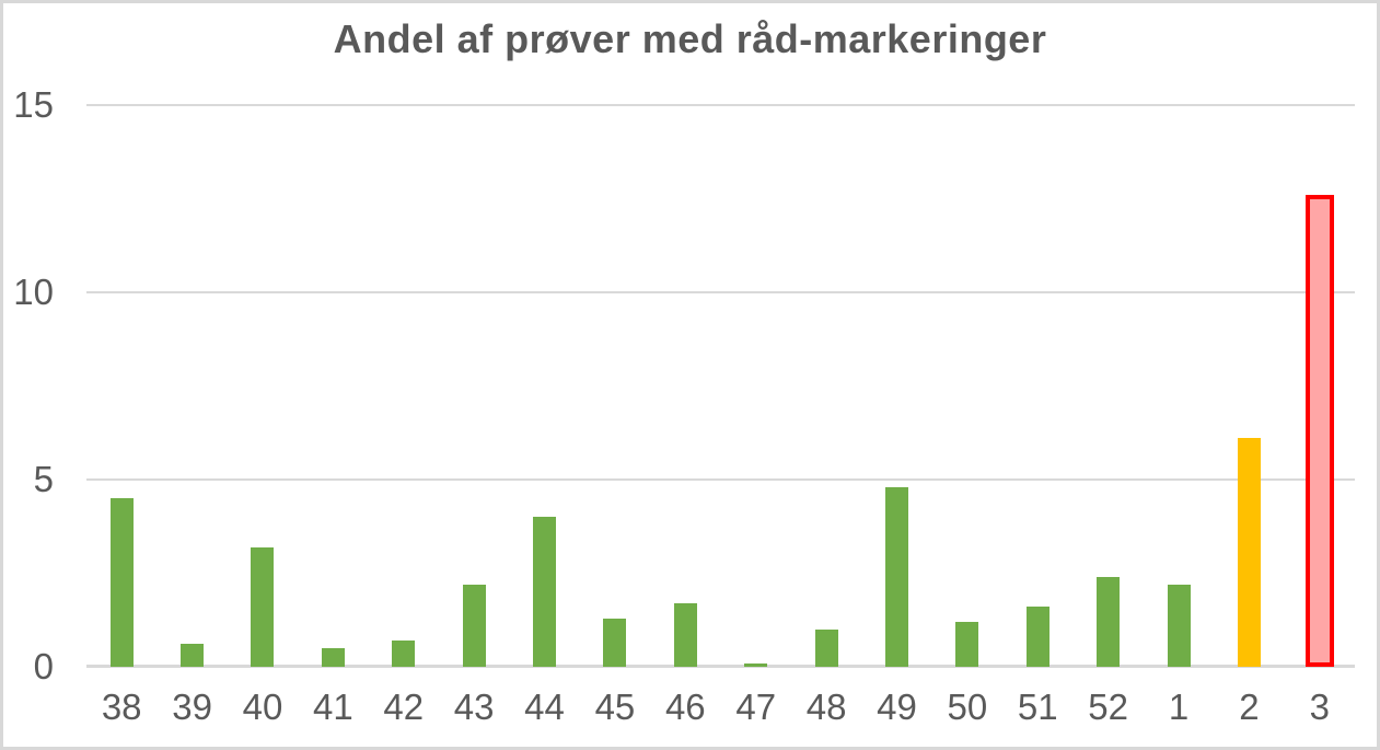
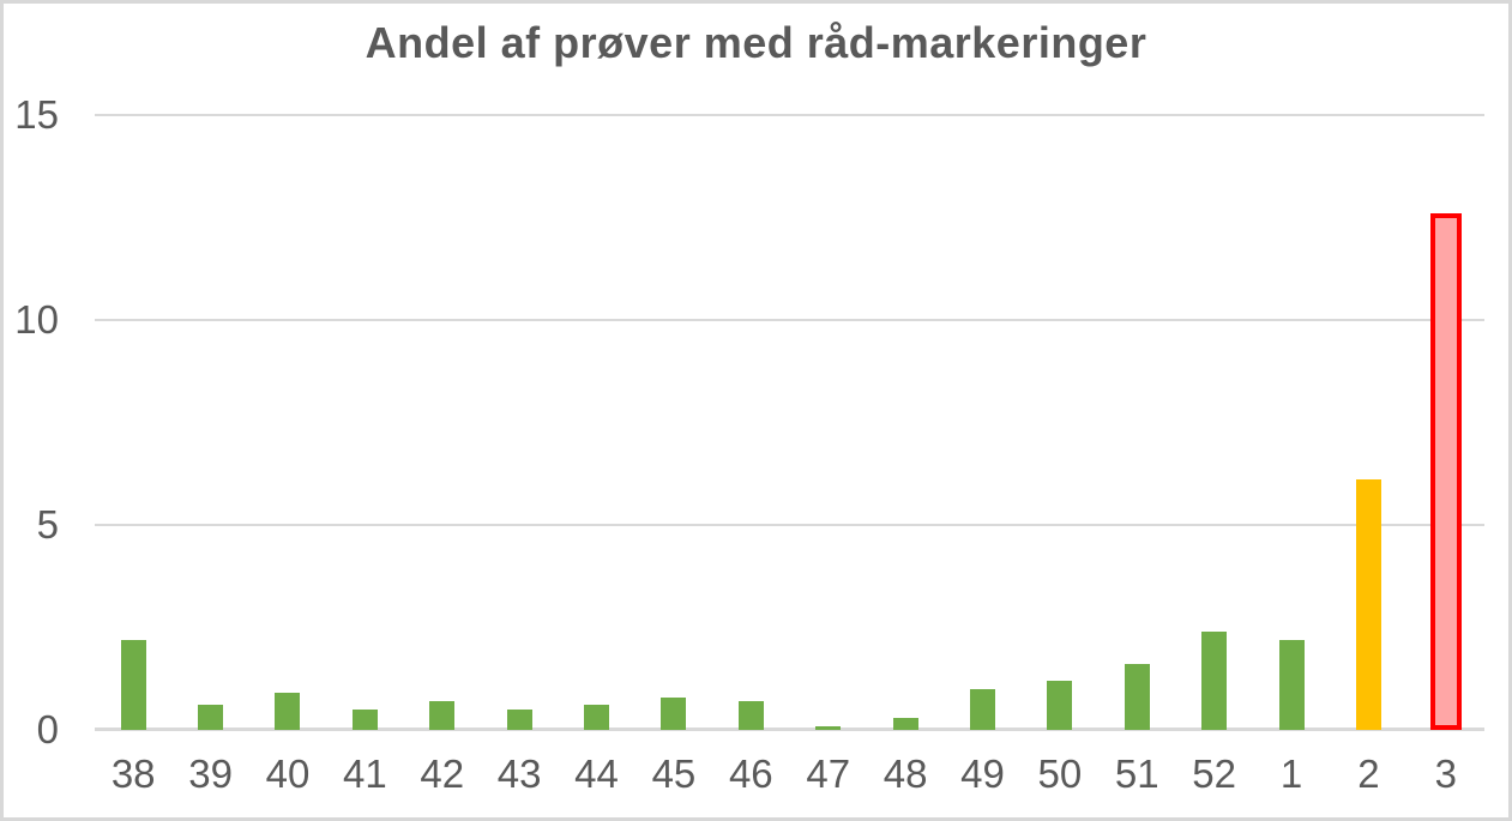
38: 4.5 -> 2.2
40: 3.2 -> 0.9
43: 2.2 -> 0.5
44: 4.0 -> 0.6
45: 1.3 -> 0.8
46: 1.7 -> 0.7
48: 1.0 -> 0.3
49: 4.8 -> 1.0
